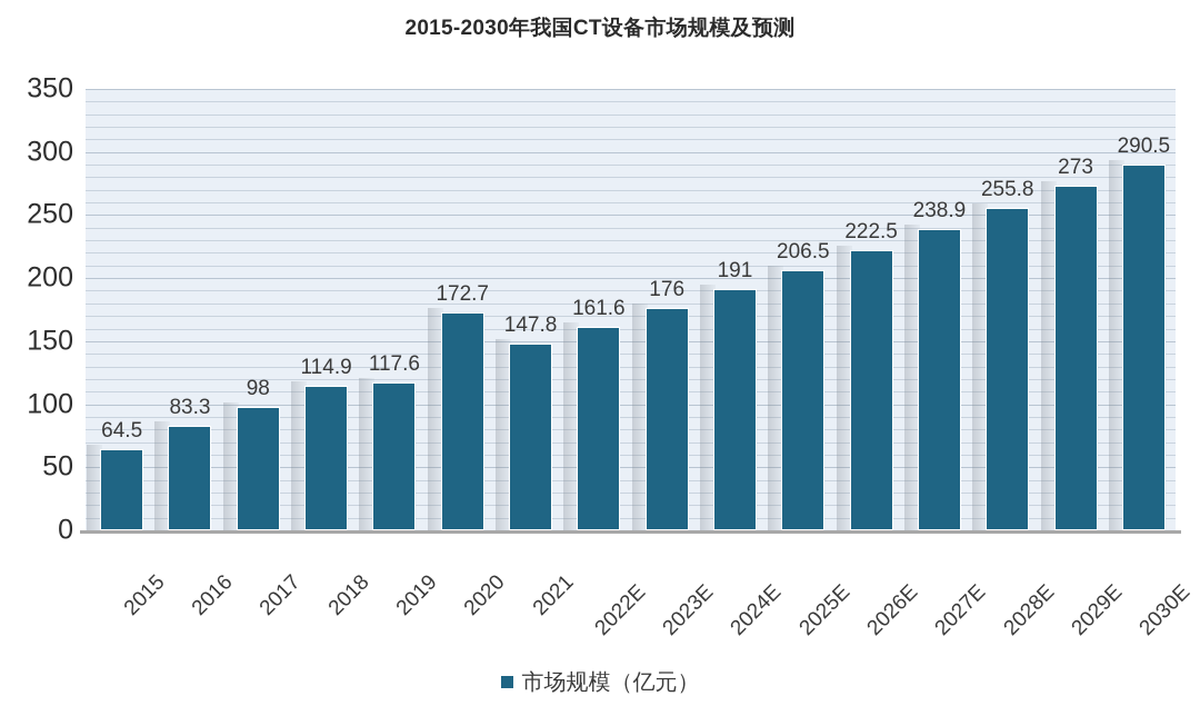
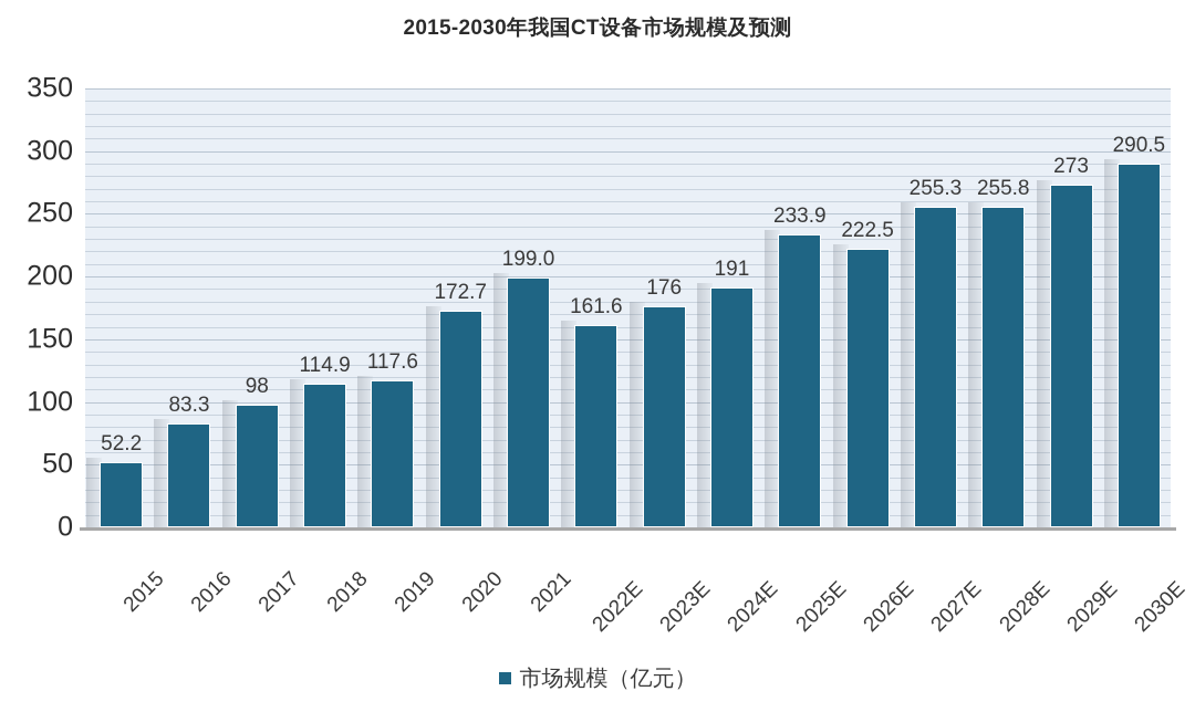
2015: 64.5 -> 52.2
2021: 147.8 -> 199.0
2025E: 206.5 -> 233.9
2027E: 238.9 -> 255.3
